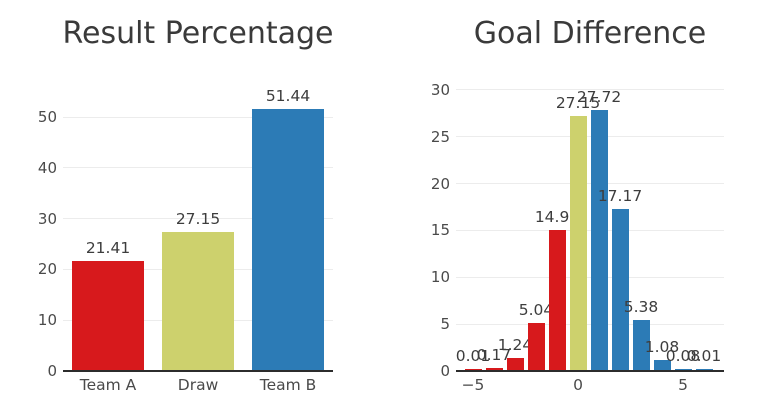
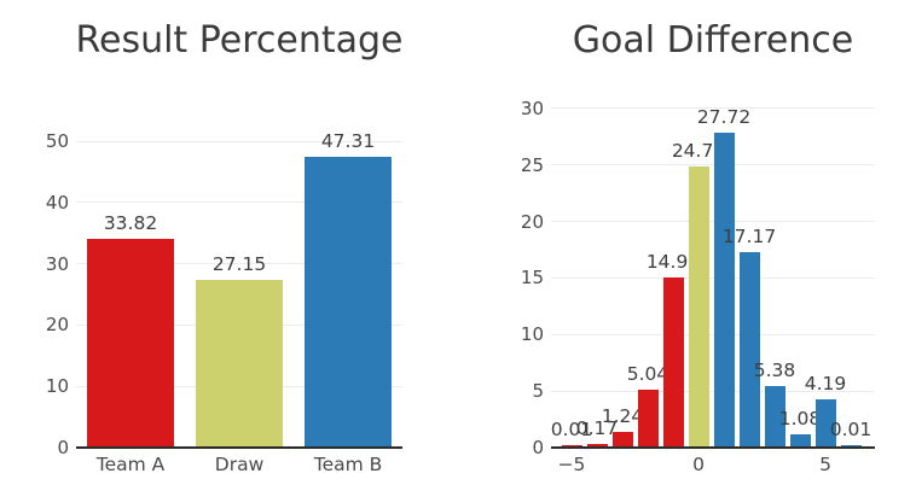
Result Percentage/Team A: 21.41 -> 33.82
Result Percentage/Team B: 51.44 -> 47.31
Goal Difference/0: 27.15 -> 24.78
Goal Difference/5: 0.08 -> 4.19
